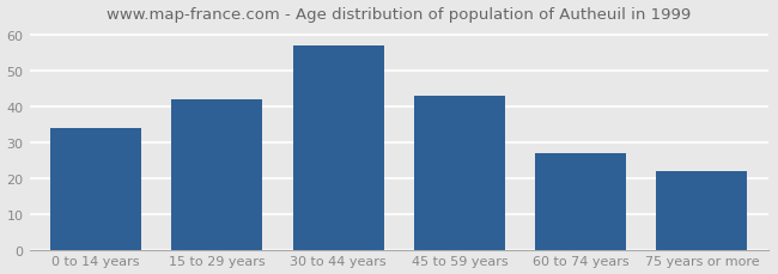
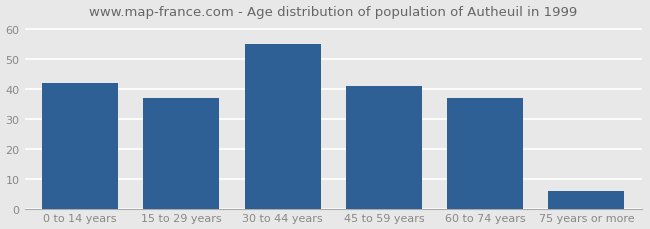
0 to 14 years: 34 -> 42
15 to 29 years: 42 -> 37
30 to 44 years: 57 -> 55
45 to 59 years: 43 -> 41
60 to 74 years: 27 -> 37
75 years or more: 22 -> 6
